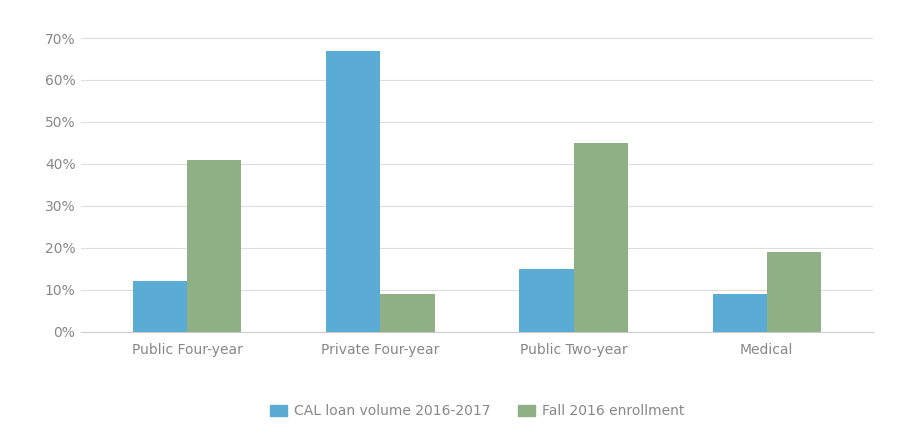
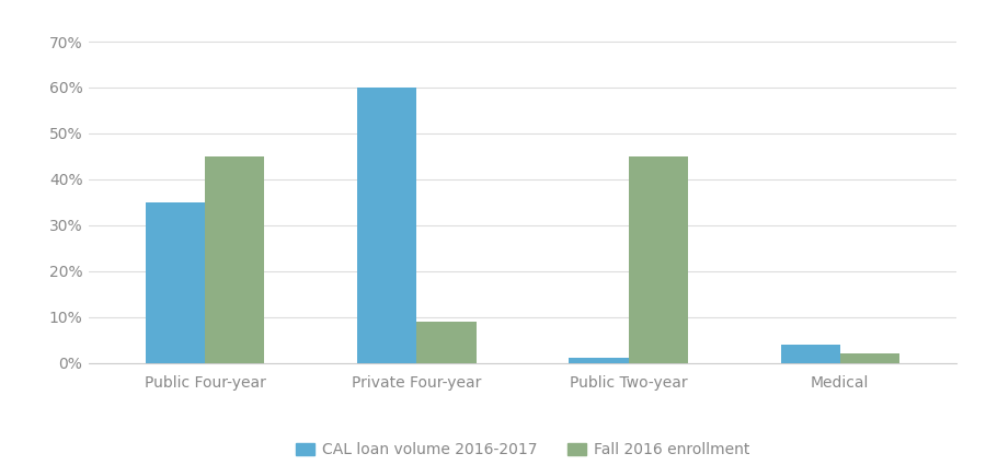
CAL loan volume 2016-2017/Public Four-year: 12% -> 35%
Fall 2016 enrollment/Public Four-year: 41% -> 45%
CAL loan volume 2016-2017/Private Four-year: 67% -> 60%
CAL loan volume 2016-2017/Public Two-year: 15% -> 1%
CAL loan volume 2016-2017/Medical: 9% -> 4%
Fall 2016 enrollment/Medical: 19% -> 2%
